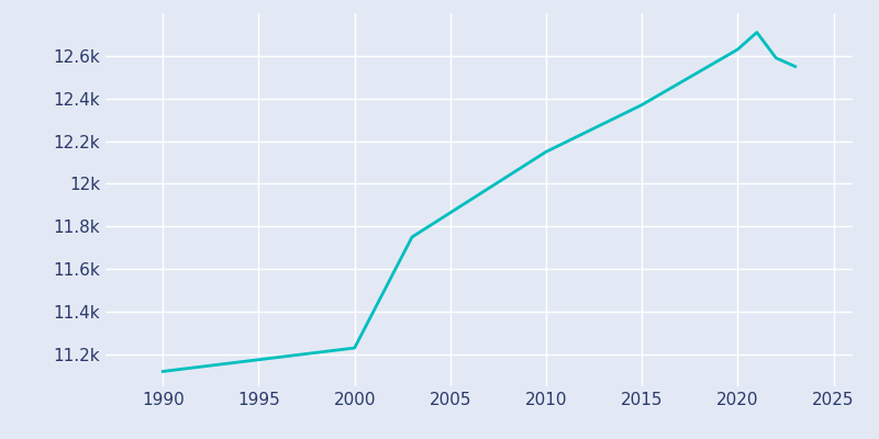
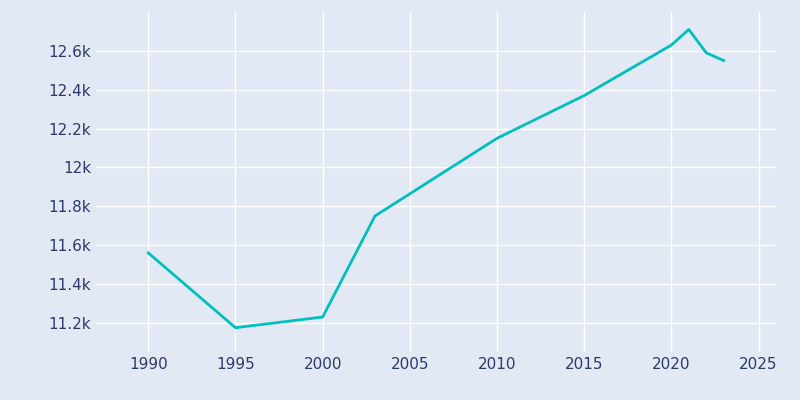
1990: 11.12k -> 11.56k
